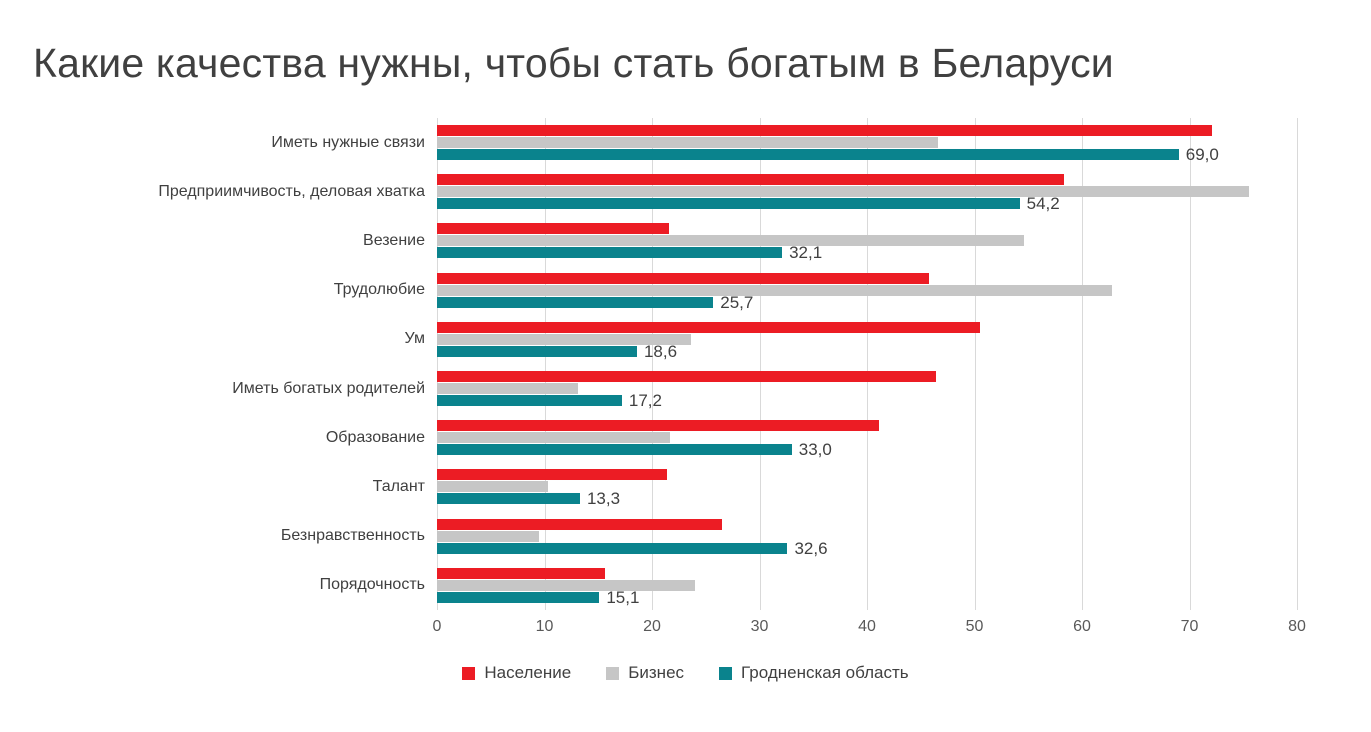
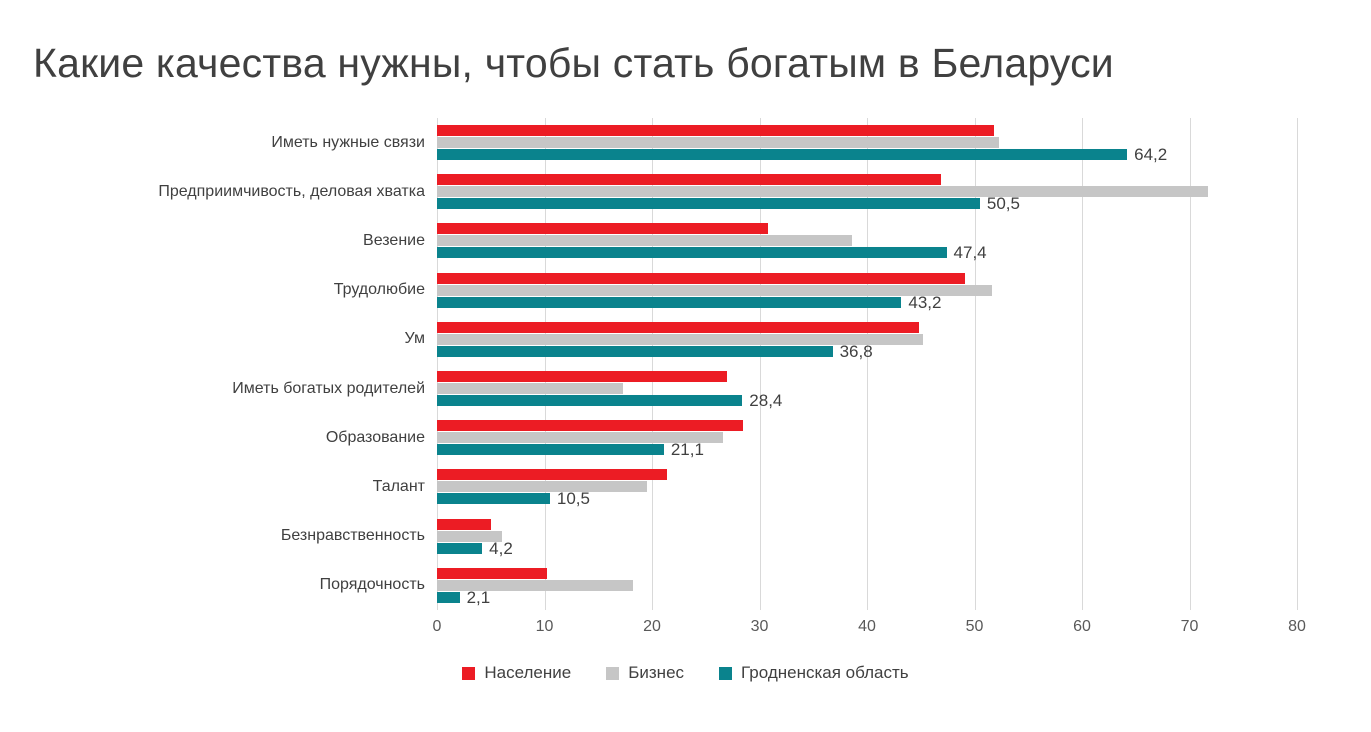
Население/Иметь нужные связи: 72.1 -> 51.8
Бизнес/Иметь нужные связи: 46.6 -> 52.3
Гродненская область/Иметь нужные связи: 69,0 -> 64,2
Население/Предприимчивость, деловая хватка: 58.3 -> 46.9
Бизнес/Предприимчивость, деловая хватка: 75.5 -> 71.7
Гродненская область/Предприимчивость, деловая хватка: 54,2 -> 50,5
Население/Везение: 21.6 -> 30.8
Бизнес/Везение: 54.6 -> 38.6
Гродненская область/Везение: 32,1 -> 47,4
Население/Трудолюбие: 45.8 -> 49.1
Бизнес/Трудолюбие: 62.8 -> 51.6
Гродненская область/Трудолюбие: 25,7 -> 43,2
Население/Ум: 50.5 -> 44.8
Бизнес/Ум: 23.6 -> 45.2
Гродненская область/Ум: 18,6 -> 36,8
Население/Иметь богатых родителей: 46.4 -> 27.0
Бизнес/Иметь богатых родителей: 13.1 -> 17.3
Гродненская область/Иметь богатых родителей: 17,2 -> 28,4
Население/Образование: 41.1 -> 28.5
Бизнес/Образование: 21.7 -> 26.6
Гродненская область/Образование: 33,0 -> 21,1
Бизнес/Талант: 10.3 -> 19.5
Гродненская область/Талант: 13,3 -> 10,5
Население/Безнравственность: 26.5 -> 5.0
Бизнес/Безнравственность: 9.5 -> 6.0
Гродненская область/Безнравственность: 32,6 -> 4,2
Население/Порядочность: 15.6 -> 10.2
Бизнес/Порядочность: 24.0 -> 18.2
Гродненская область/Порядочность: 15,1 -> 2,1
